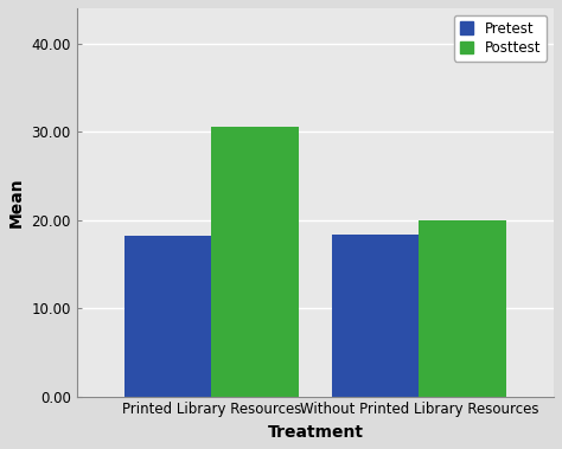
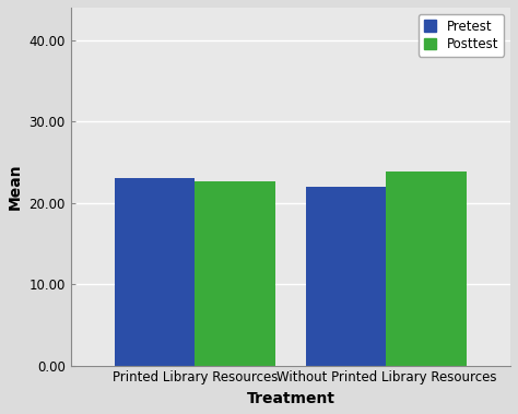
Pretest/Printed Library Resources: 18.2 -> 23.0
Posttest/Printed Library Resources: 30.5 -> 22.6
Pretest/Without Printed Library Resources: 18.3 -> 22.0
Posttest/Without Printed Library Resources: 19.9 -> 23.8
